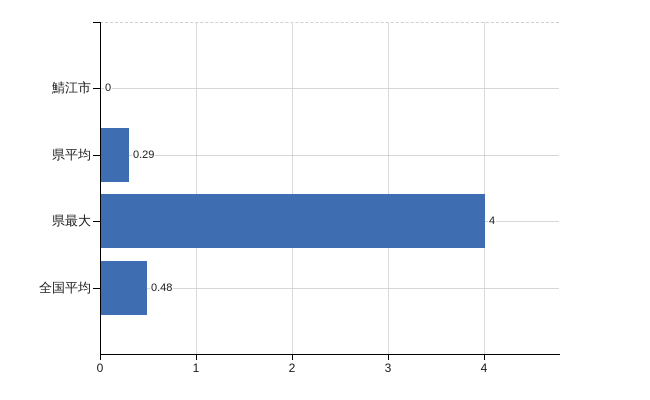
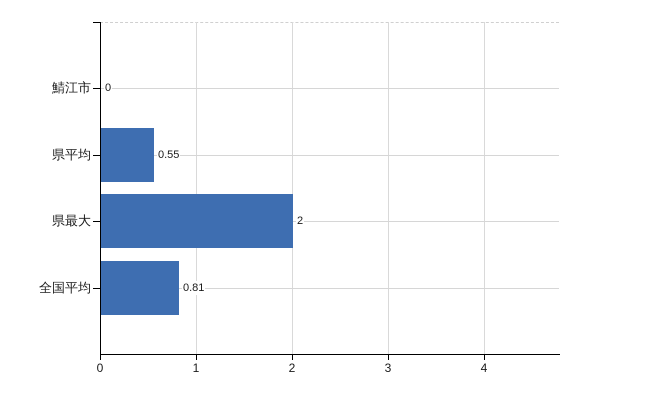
県平均: 0.29 -> 0.55
県最大: 4 -> 2
全国平均: 0.48 -> 0.81
